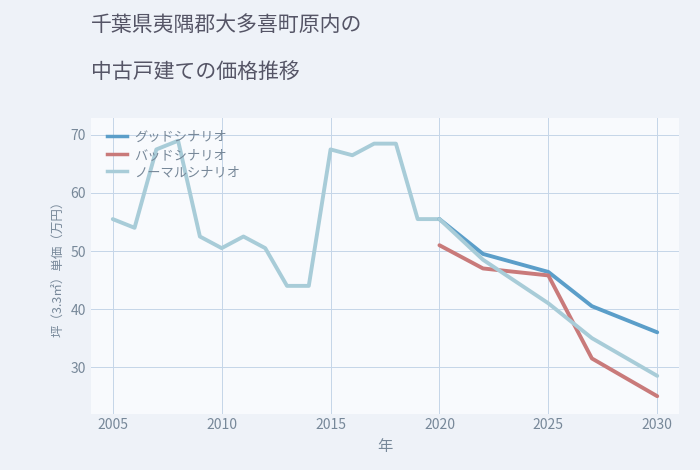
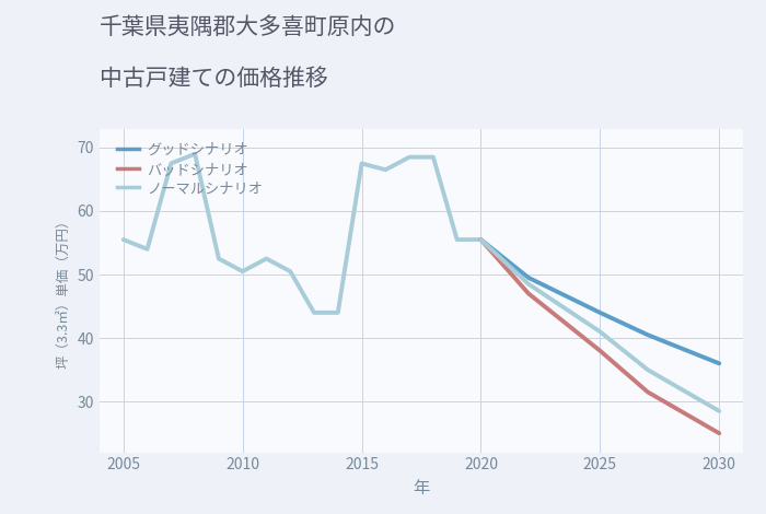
バッドシナリオ/2020: 51.0 -> 55.5
グッドシナリオ/2025: 46.4 -> 44.0
バッドシナリオ/2025: 45.8 -> 38.0
